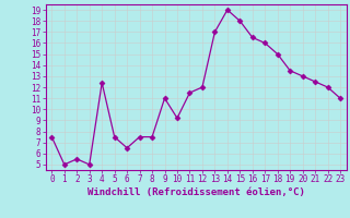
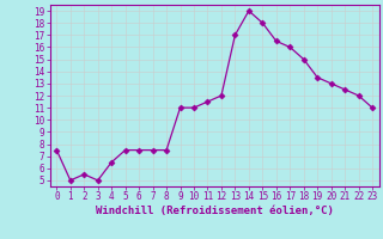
4: 12.4 -> 6.5
6: 6.5 -> 7.5
10: 9.2 -> 11.0
